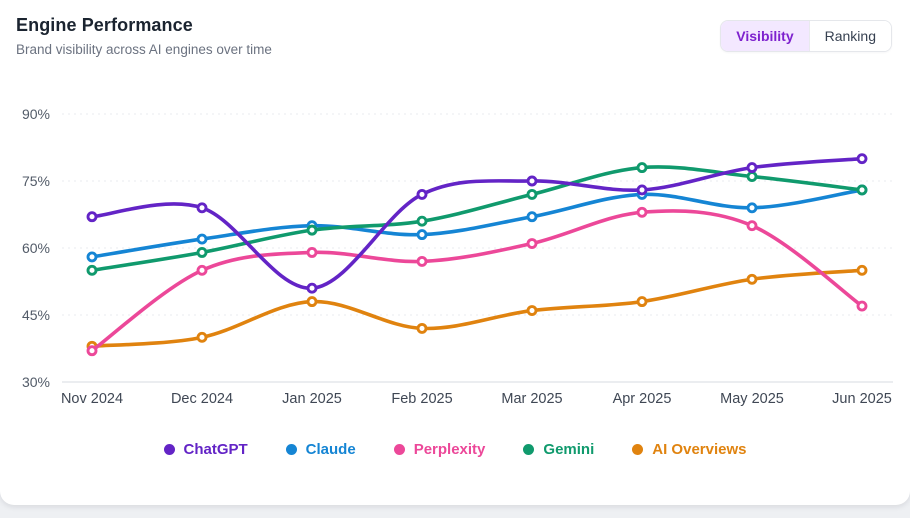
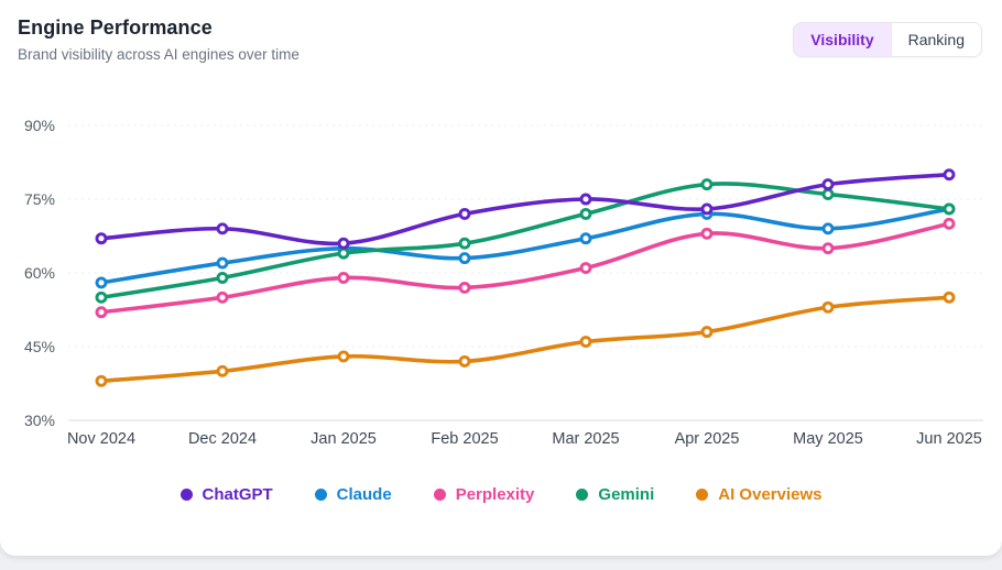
Perplexity/Nov 2024: 37% -> 52%
ChatGPT/Jan 2025: 51% -> 66%
AI Overviews/Jan 2025: 48% -> 43%
Perplexity/Jun 2025: 47% -> 70%
